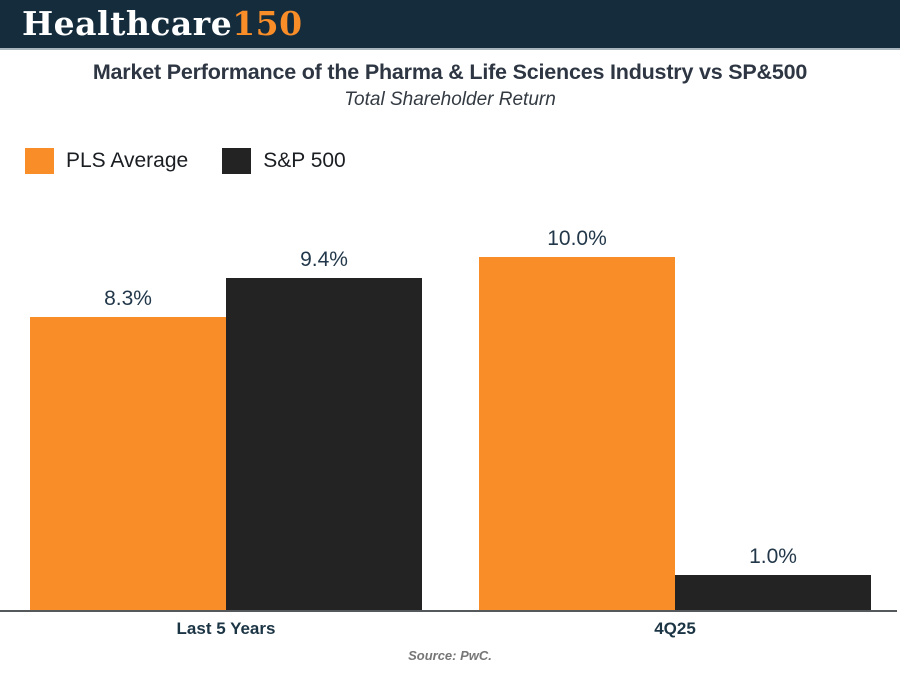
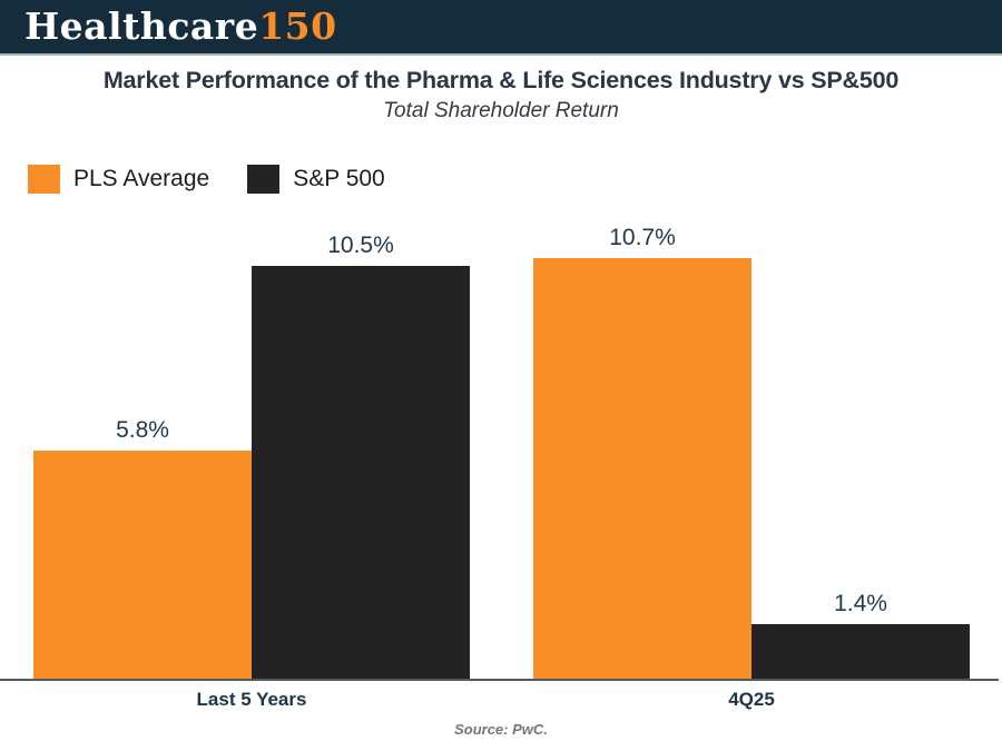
PLS Average/Last 5 Years: 8.3% -> 5.8%
S&P 500/Last 5 Years: 9.4% -> 10.5%
PLS Average/4Q25: 10.0% -> 10.7%
S&P 500/4Q25: 1.0% -> 1.4%
